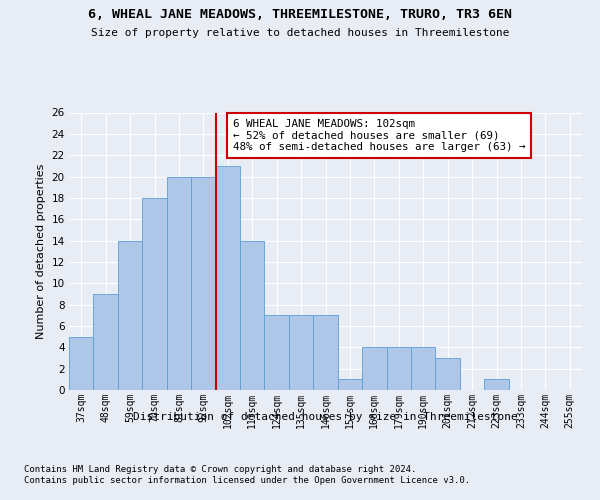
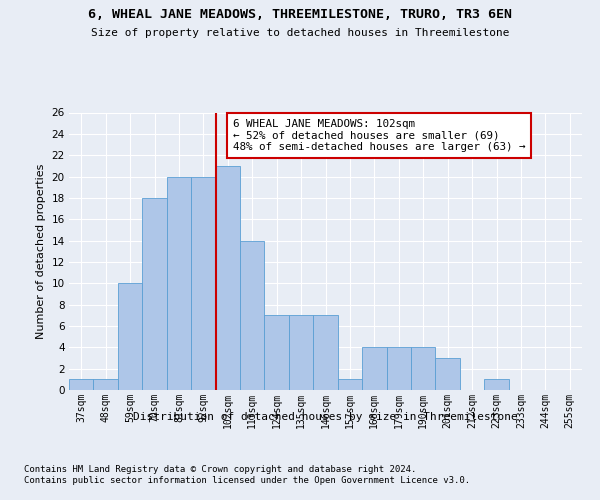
37sqm: 5 -> 1
48sqm: 9 -> 1
59sqm: 14 -> 10
